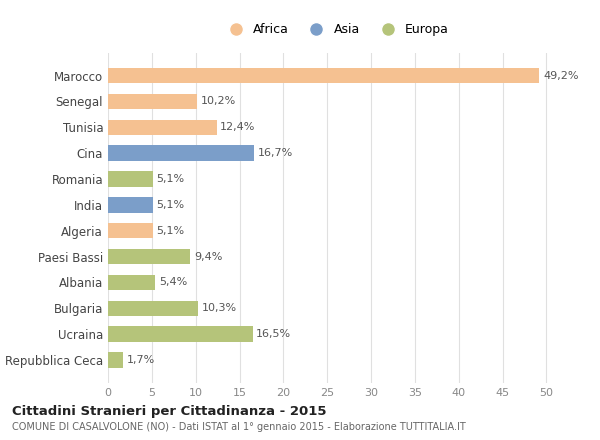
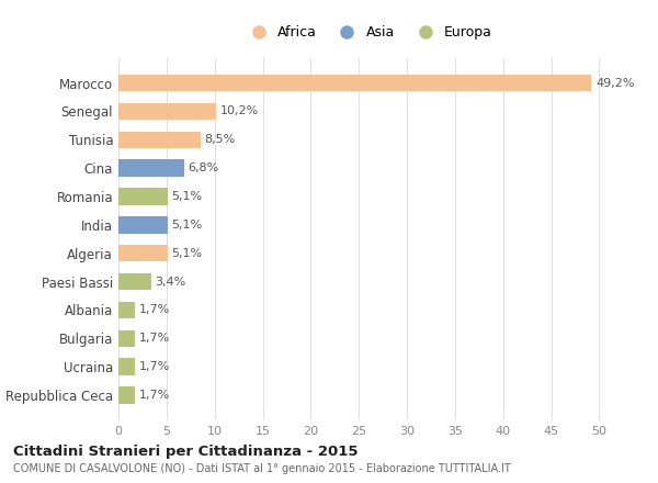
Tunisia: 12,4% -> 8,5%
Cina: 16,7% -> 6,8%
Paesi Bassi: 9,4% -> 3,4%
Albania: 5,4% -> 1,7%
Bulgaria: 10,3% -> 1,7%
Ucraina: 16,5% -> 1,7%
